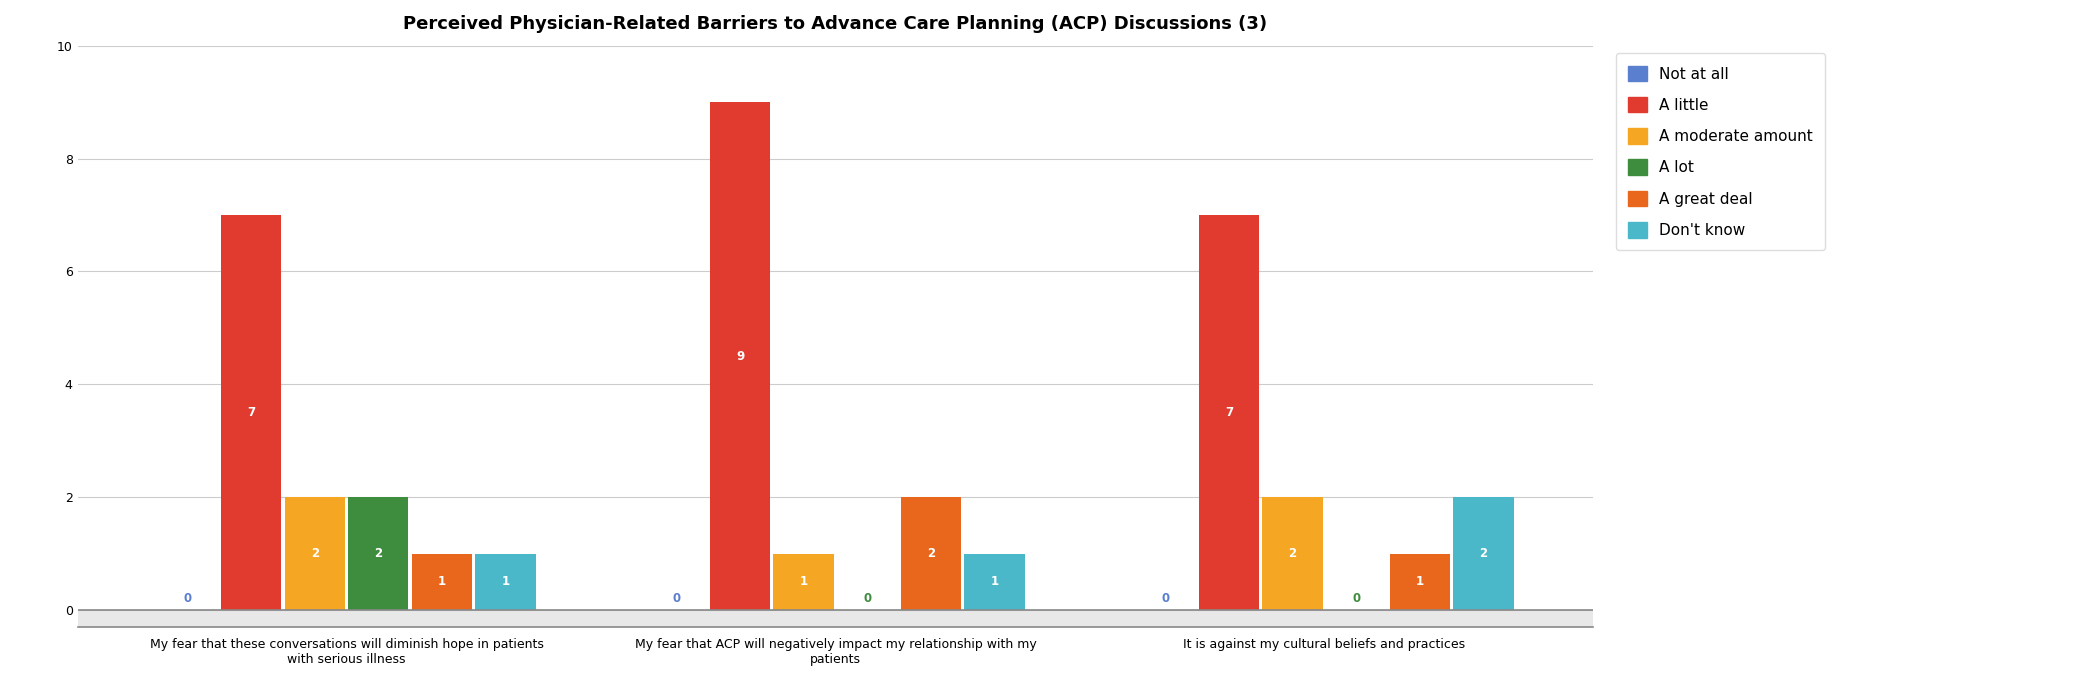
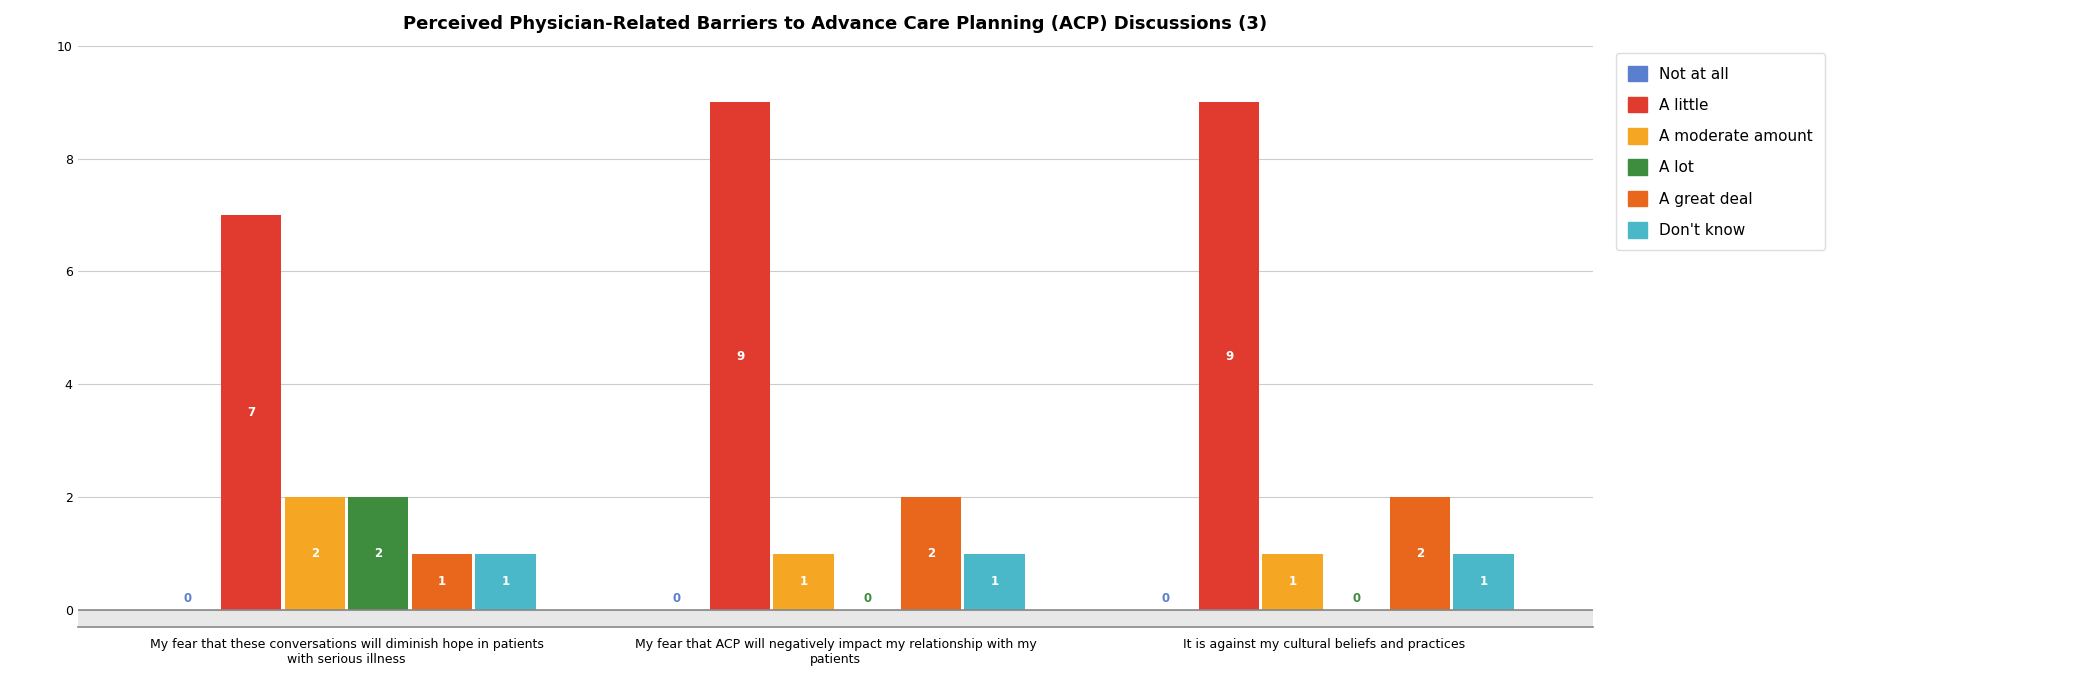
A little/It is against my cultural beliefs and practices: 7 -> 9
A moderate amount/It is against my cultural beliefs and practices: 2 -> 1
A great deal/It is against my cultural beliefs and practices: 1 -> 2
Don't know/It is against my cultural beliefs and practices: 2 -> 1
